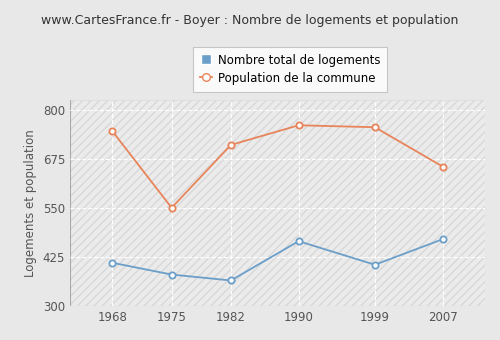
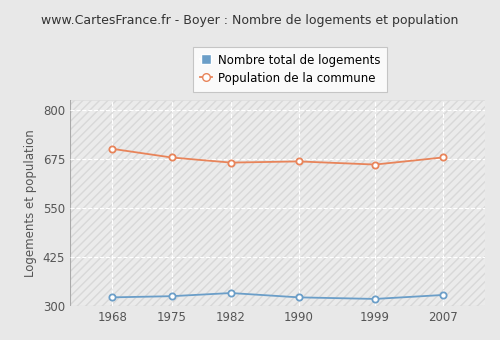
Nombre total de logements/1968: 410 -> 322
Population de la commune/1968: 745 -> 700
Nombre total de logements/1975: 380 -> 325
Population de la commune/1975: 550 -> 678
Nombre total de logements/1982: 365 -> 333
Population de la commune/1982: 710 -> 665
Nombre total de logements/1990: 465 -> 322
Population de la commune/1990: 760 -> 668
Nombre total de logements/1999: 405 -> 318
Population de la commune/1999: 755 -> 660
Nombre total de logements/2007: 470 -> 328
Population de la commune/2007: 655 -> 678
